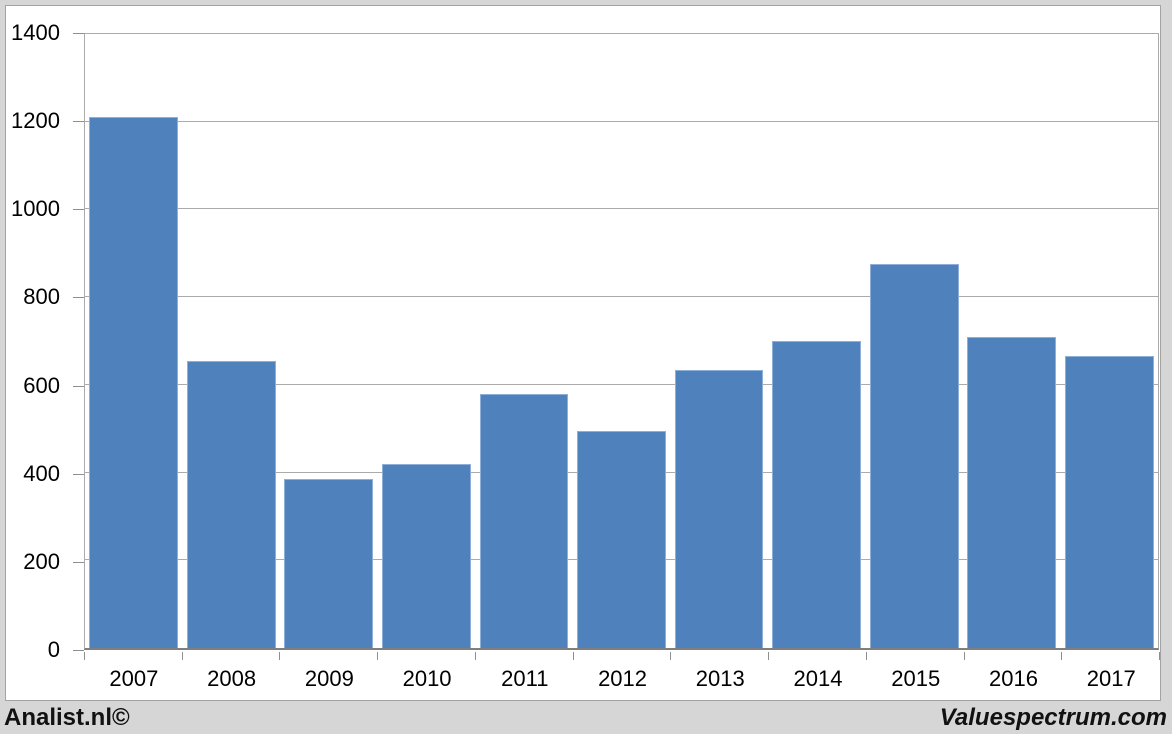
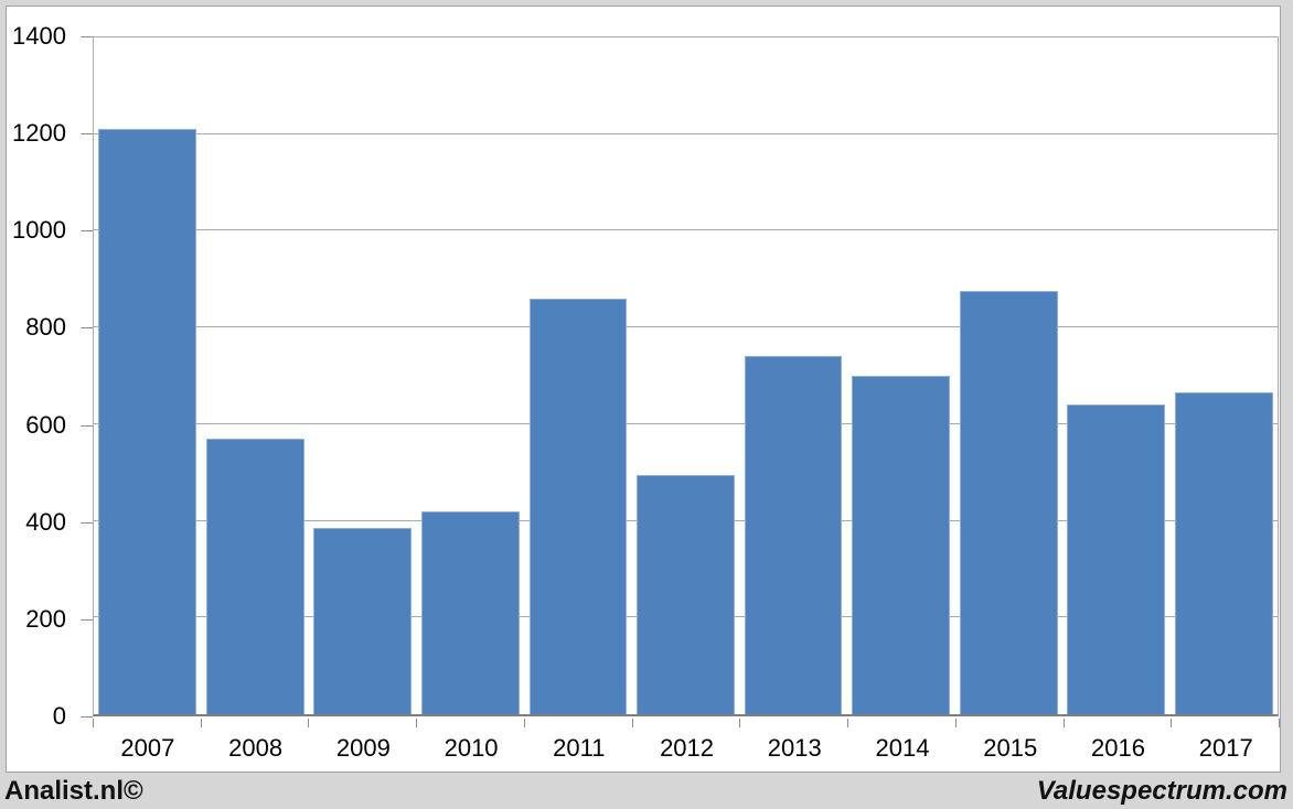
2008: 660 -> 570
2011: 580 -> 860
2013: 640 -> 740
2016: 710 -> 640
